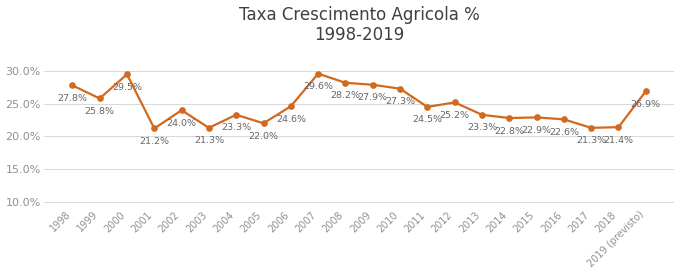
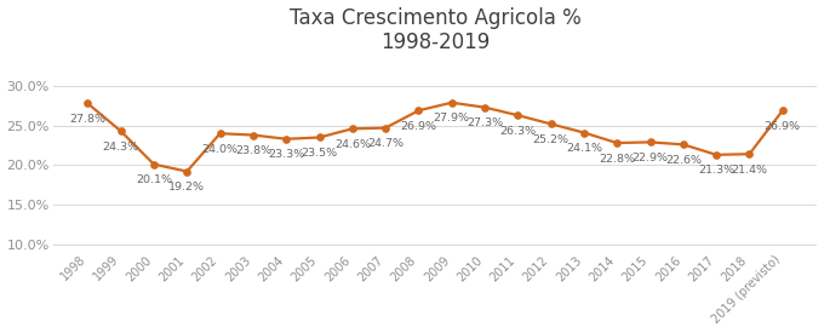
1999: 25.8% -> 24.3%
2000: 29.5% -> 20.1%
2001: 21.2% -> 19.2%
2003: 21.3% -> 23.8%
2005: 22.0% -> 23.5%
2007: 29.6% -> 24.7%
2008: 28.2% -> 26.9%
2011: 24.5% -> 26.3%
2013: 23.3% -> 24.1%
